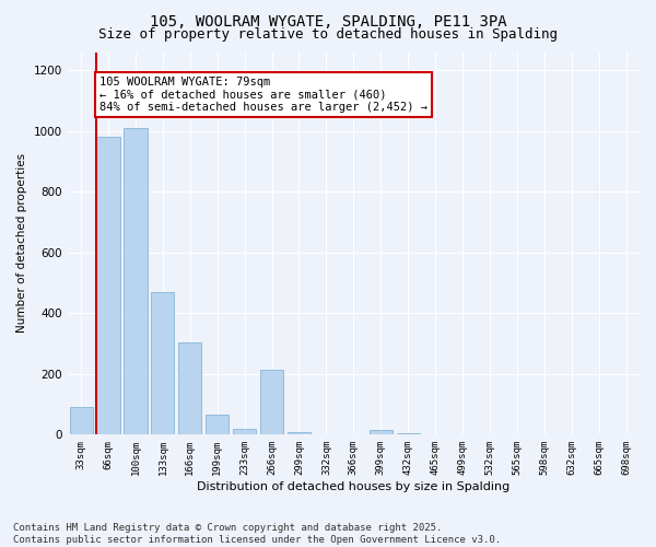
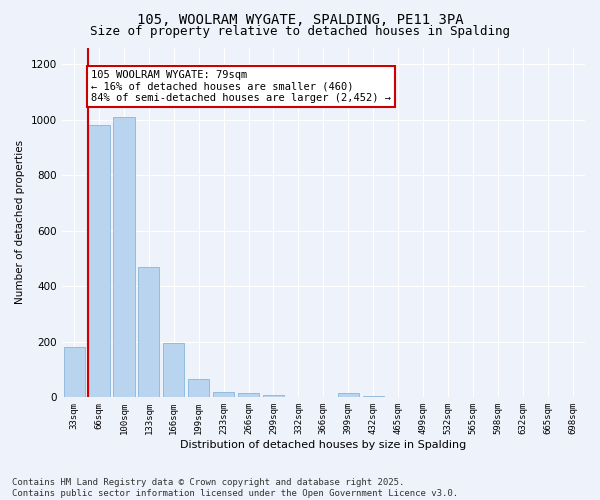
33sqm: 90 -> 180
166sqm: 305 -> 195
266sqm: 215 -> 15
